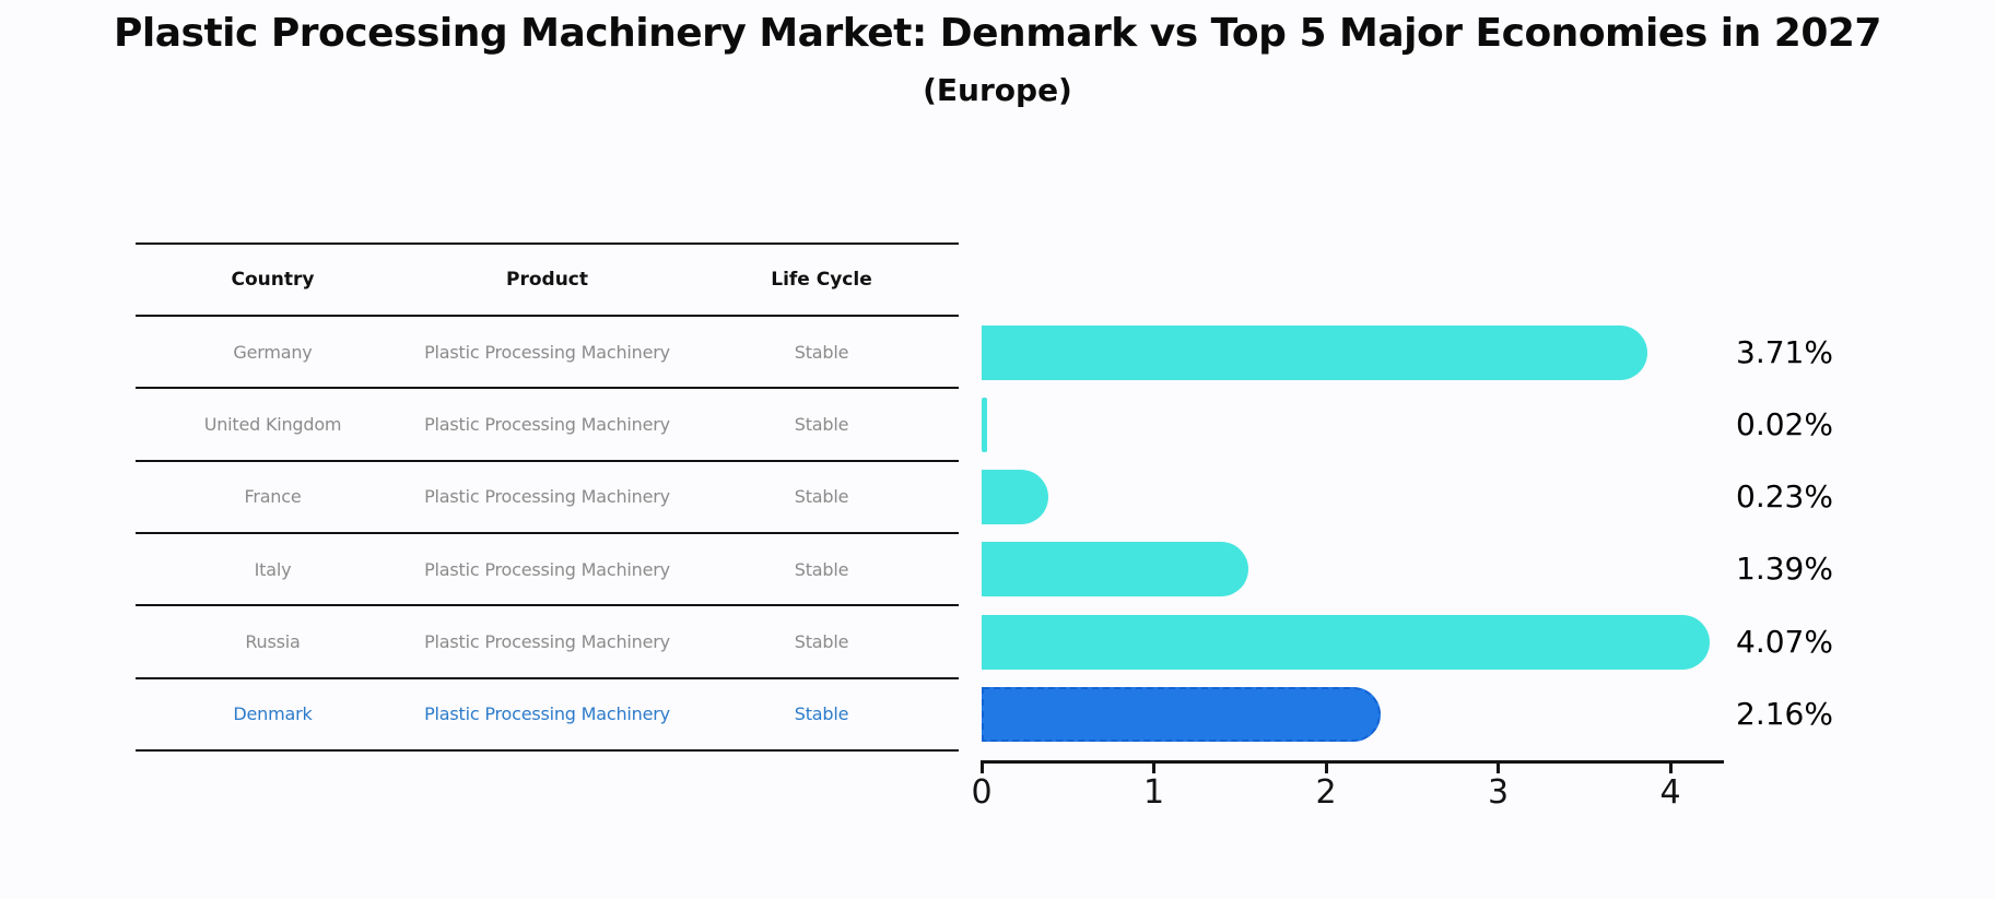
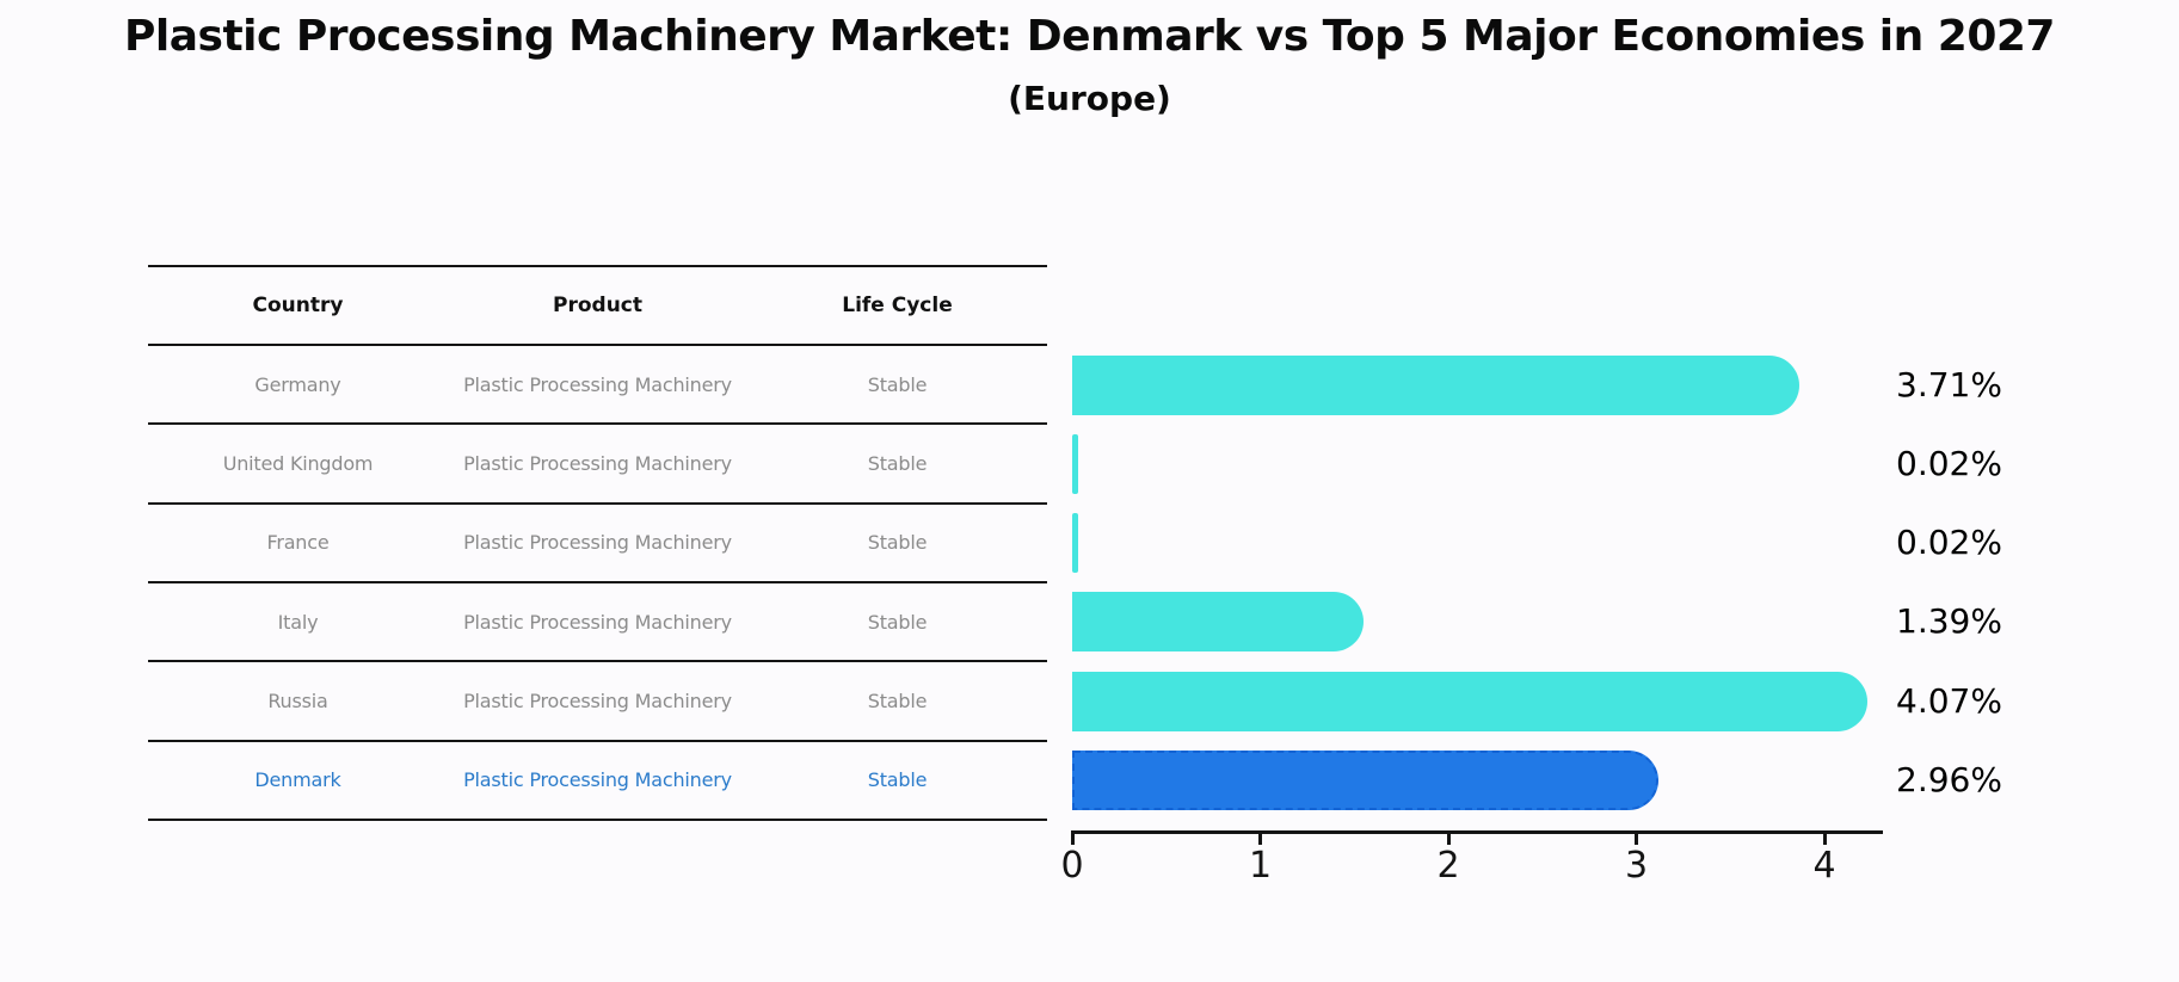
France: 0.23% -> 0.02%
Denmark: 2.16% -> 2.96%
